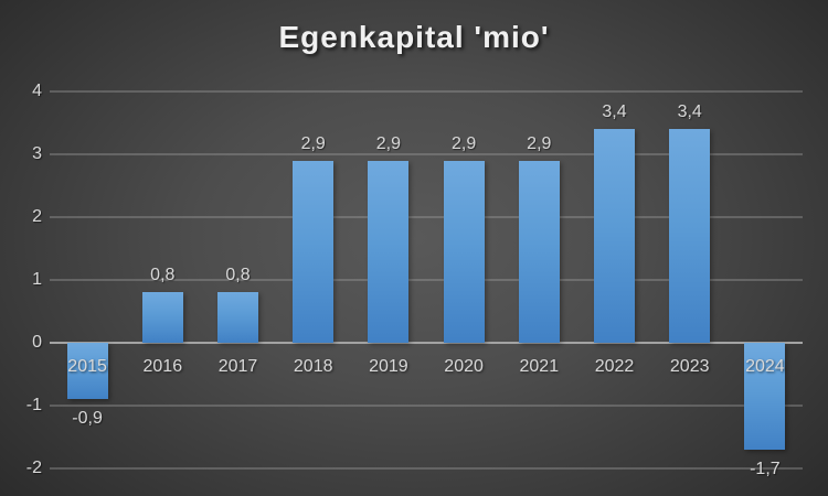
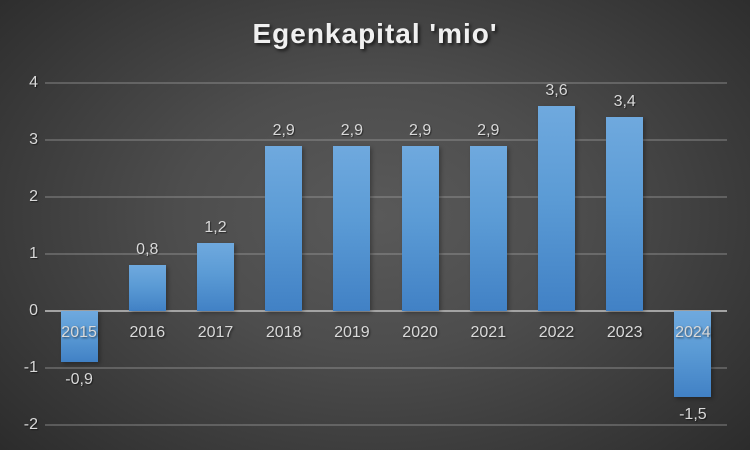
2017: 0,8 -> 1,2
2022: 3,4 -> 3,6
2024: -1,7 -> -1,5
